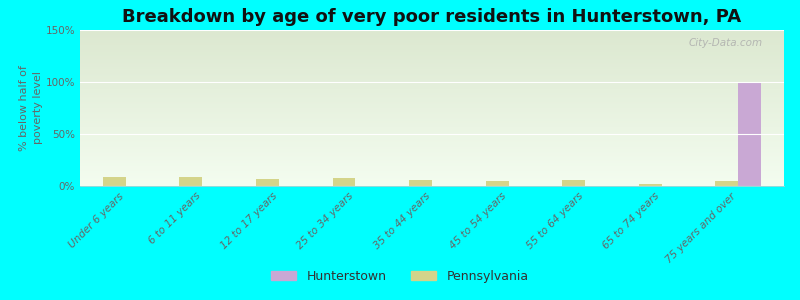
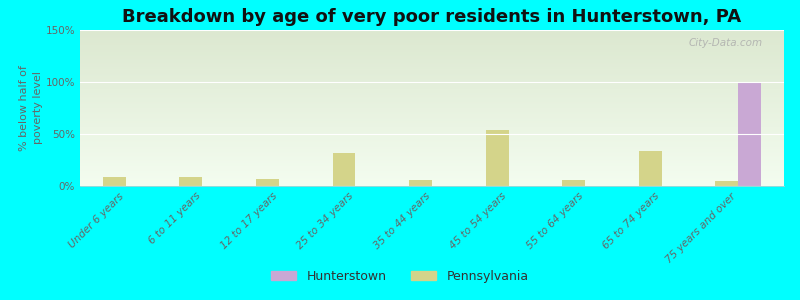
Pennsylvania/25 to 34 years: 8% -> 32%
Pennsylvania/45 to 54 years: 5% -> 54%
Pennsylvania/65 to 74 years: 2% -> 34%
